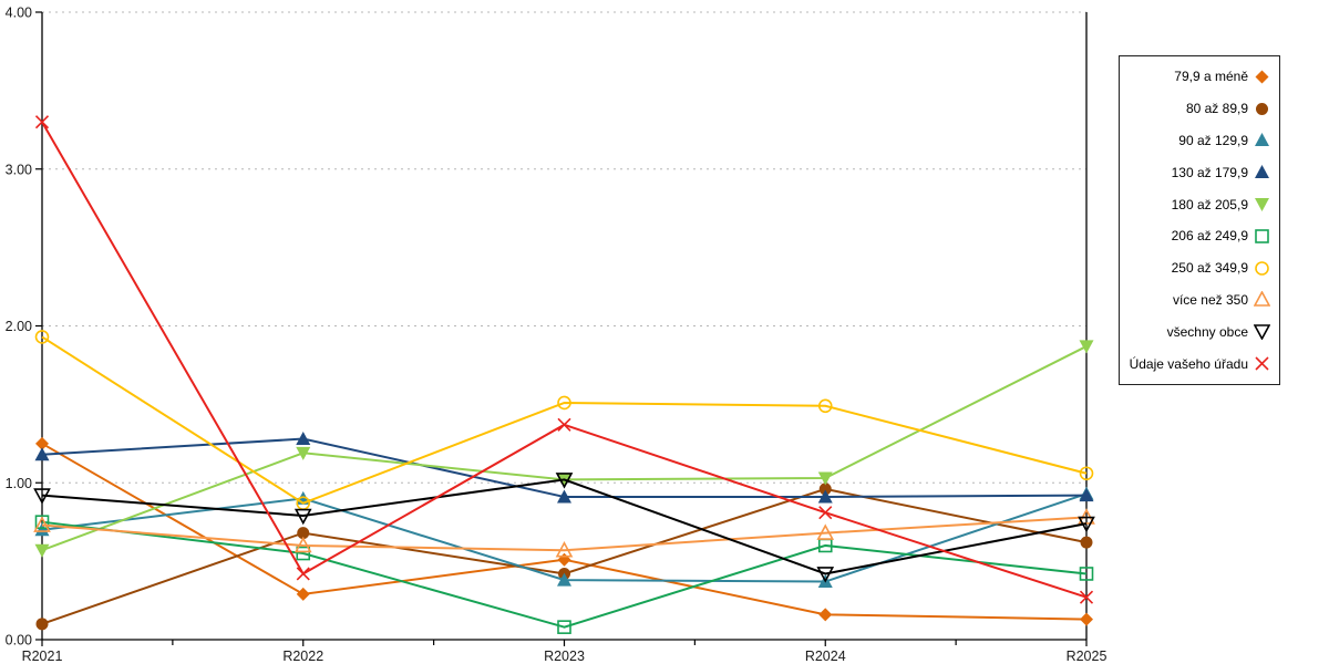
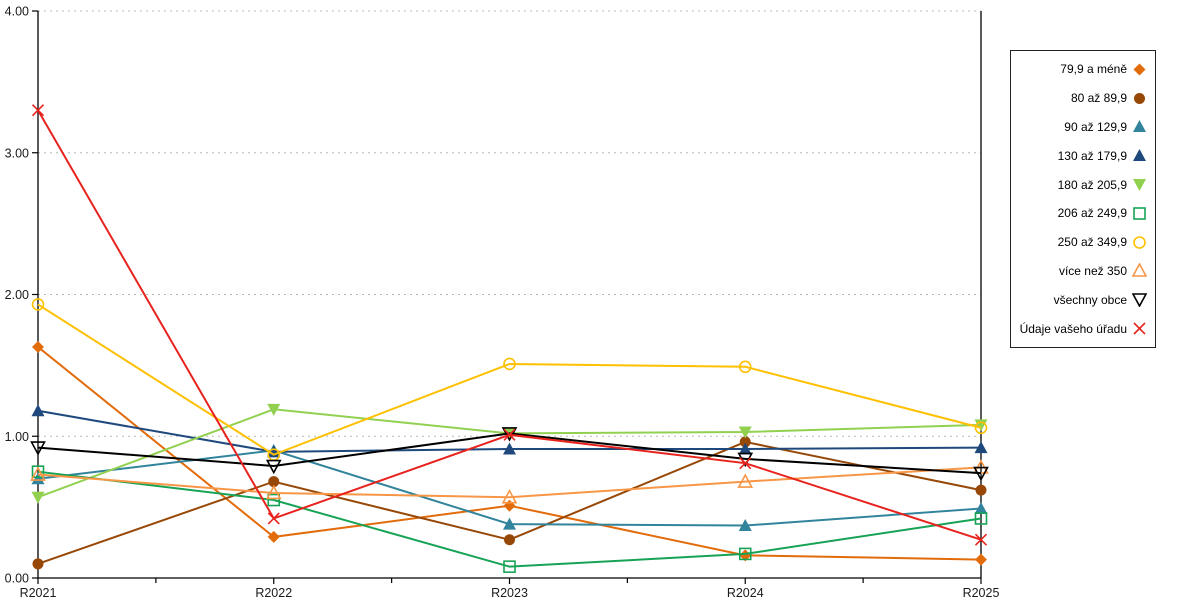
79,9 a méně/R2021: 1.25 -> 1.63
130 až 179,9/R2022: 1.28 -> 0.89
80 až 89,9/R2023: 0.42 -> 0.27
Údaje vašeho úřadu/R2023: 1.37 -> 1.01
206 až 249,9/R2024: 0.60 -> 0.17
všechny obce/R2024: 0.42 -> 0.84
90 až 129,9/R2025: 0.93 -> 0.49
180 až 205,9/R2025: 1.87 -> 1.08
